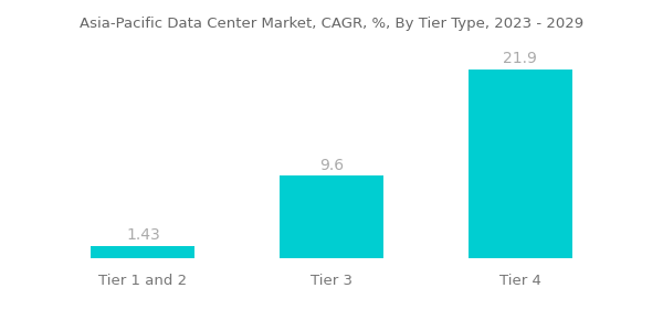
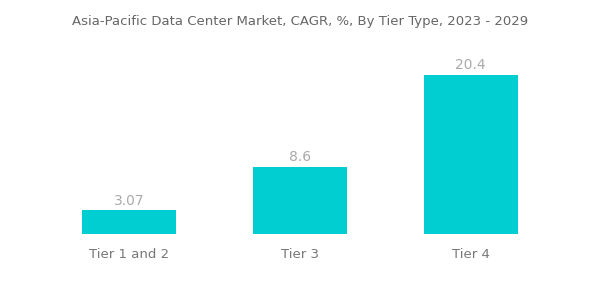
Tier 1 and 2: 1.43 -> 3.07
Tier 3: 9.6 -> 8.6
Tier 4: 21.9 -> 20.4
